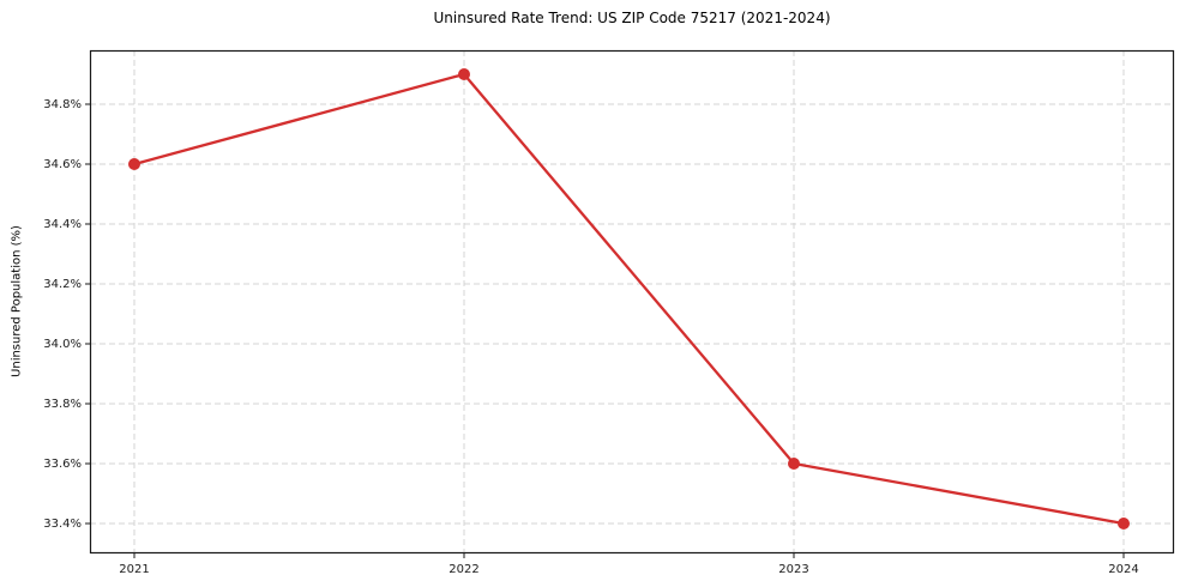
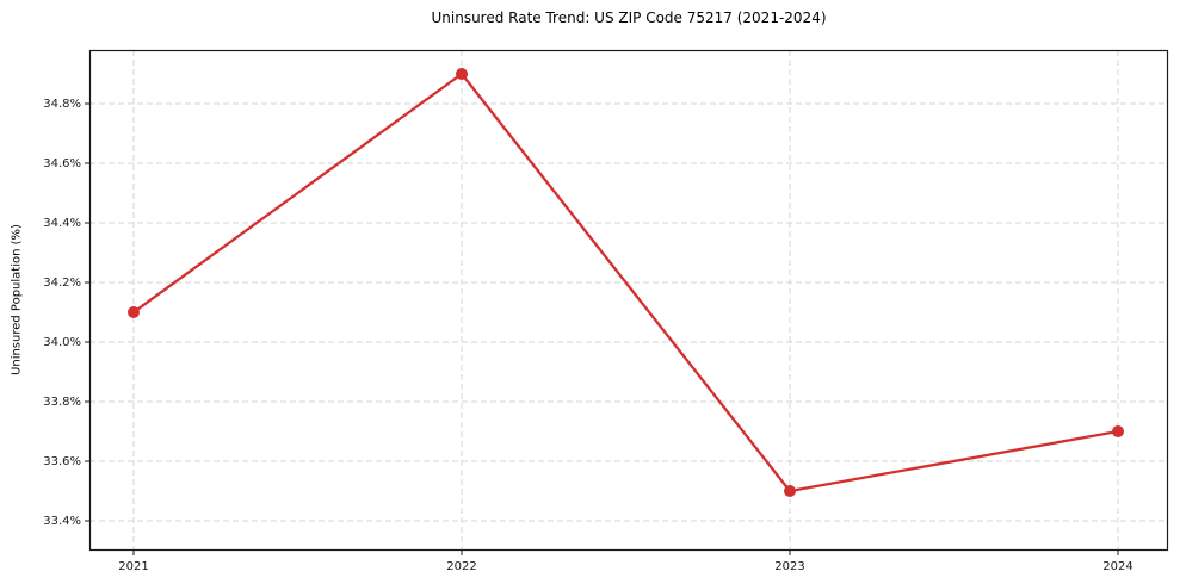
2021: 34.6% -> 34.1%
2023: 33.6% -> 33.5%
2024: 33.4% -> 33.7%
